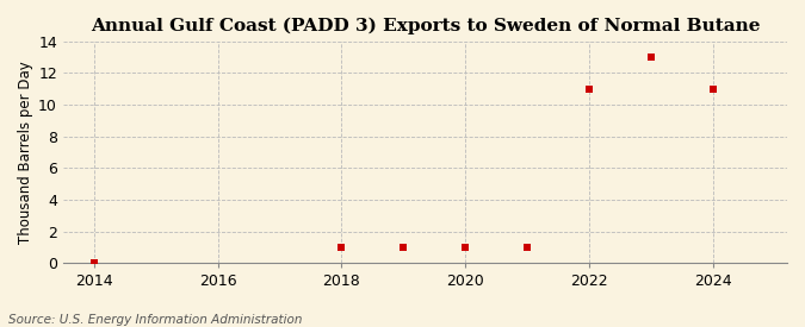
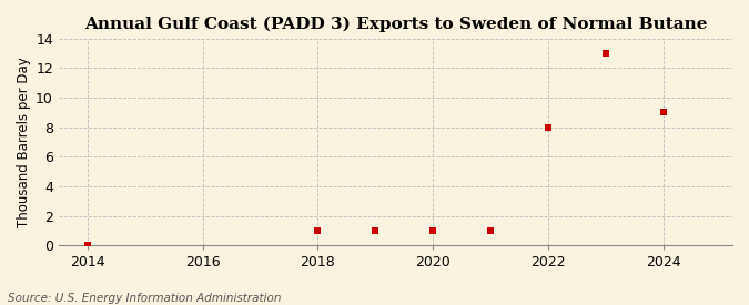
2022: 11 -> 8
2024: 11 -> 9
